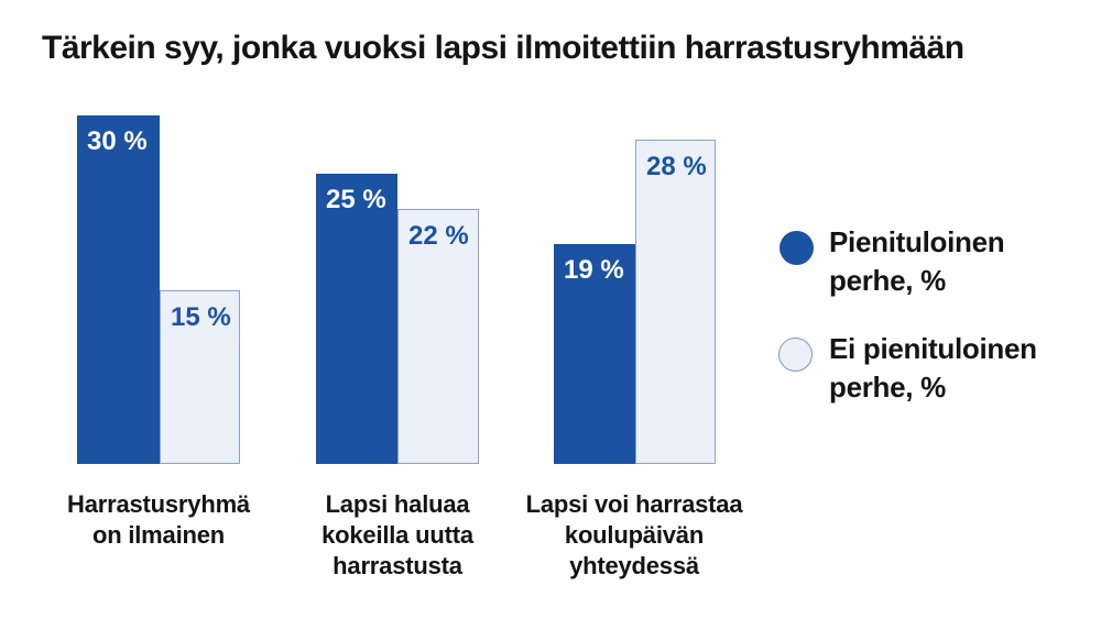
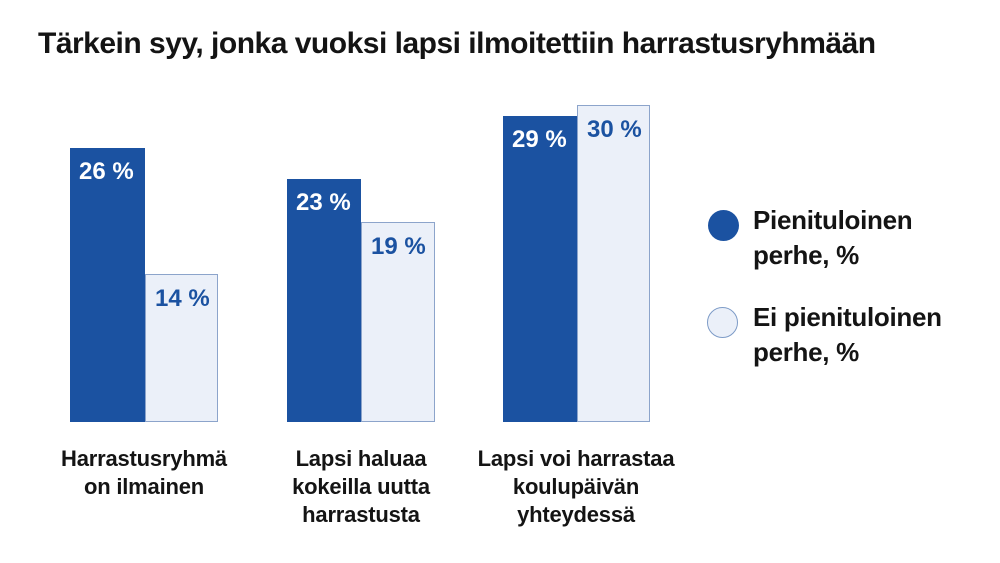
Pienituloinen perhe, %/Harrastusryhmä on ilmainen: 30 -> 26
Ei pienituloinen perhe, %/Harrastusryhmä on ilmainen: 15 -> 14
Pienituloinen perhe, %/Lapsi haluaa kokeilla uutta harrastusta: 25 -> 23
Ei pienituloinen perhe, %/Lapsi haluaa kokeilla uutta harrastusta: 22 -> 19
Pienituloinen perhe, %/Lapsi voi harrastaa koulupäivän yhteydessä: 19 -> 29
Ei pienituloinen perhe, %/Lapsi voi harrastaa koulupäivän yhteydessä: 28 -> 30
